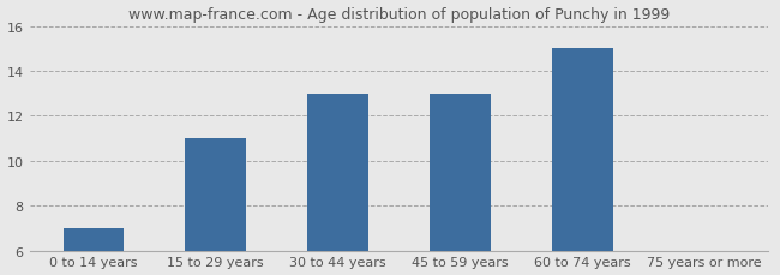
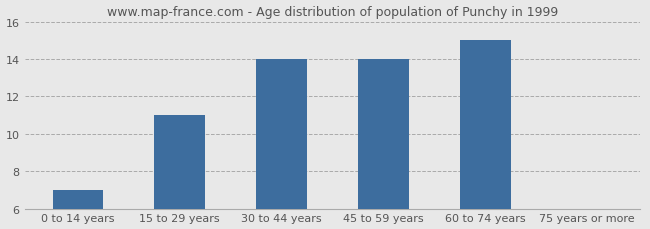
30 to 44 years: 13 -> 14
45 to 59 years: 13 -> 14
